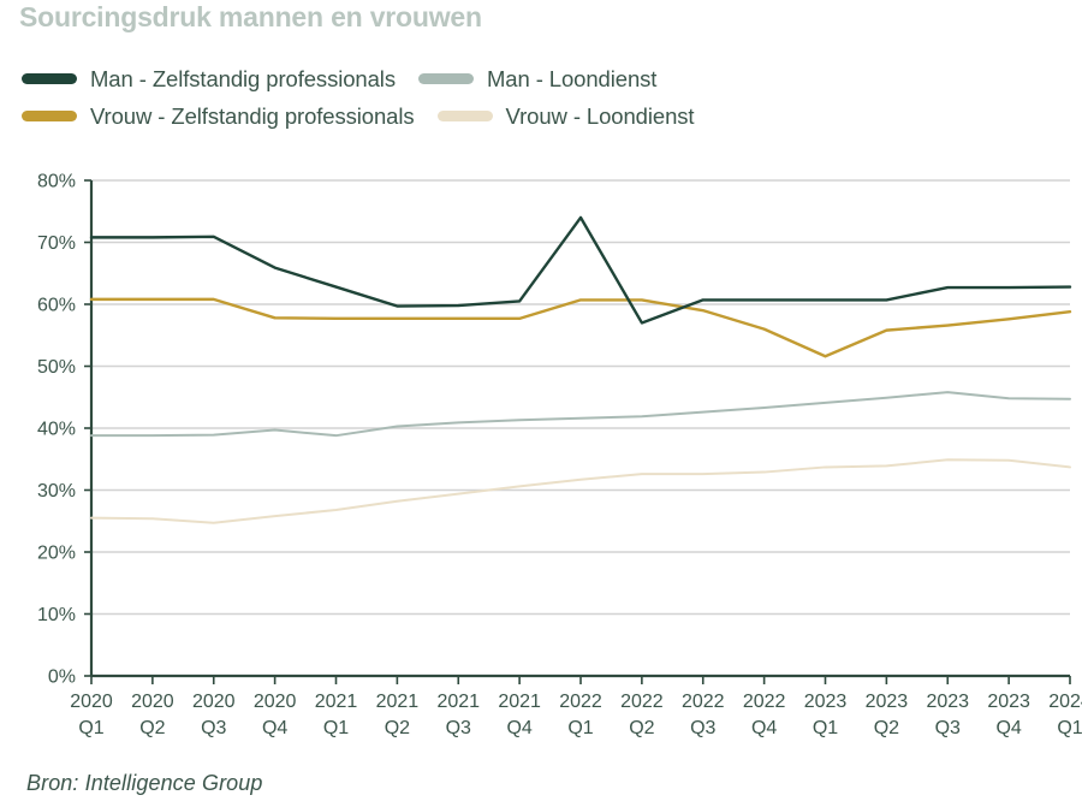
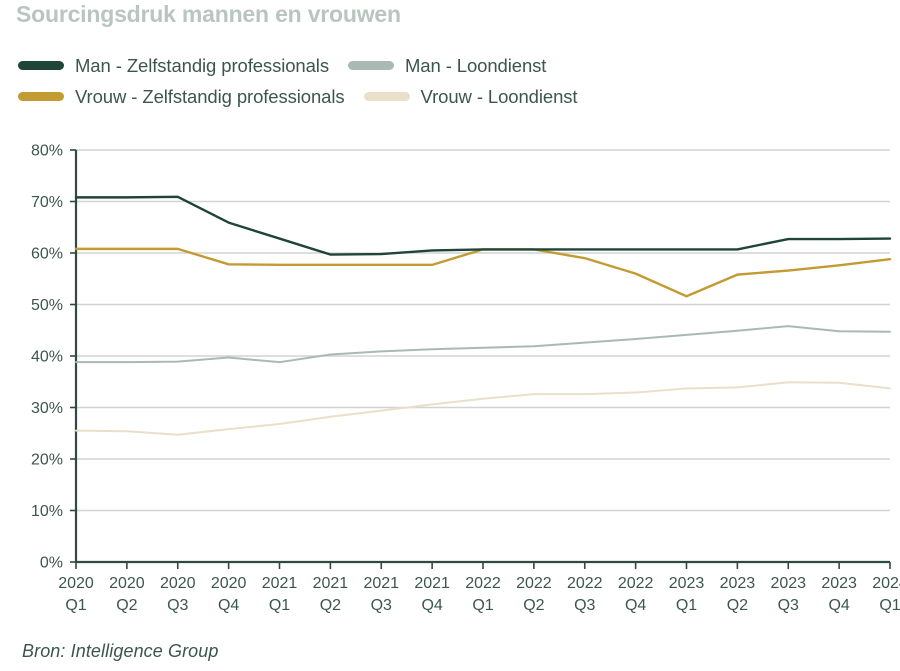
Man - Zelfstandig professionals/2022 Q1: 74% -> 61%
Man - Zelfstandig professionals/2022 Q2: 57% -> 61%
